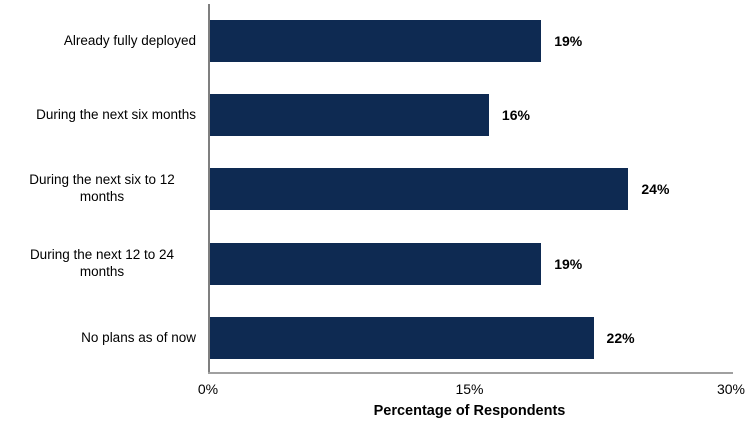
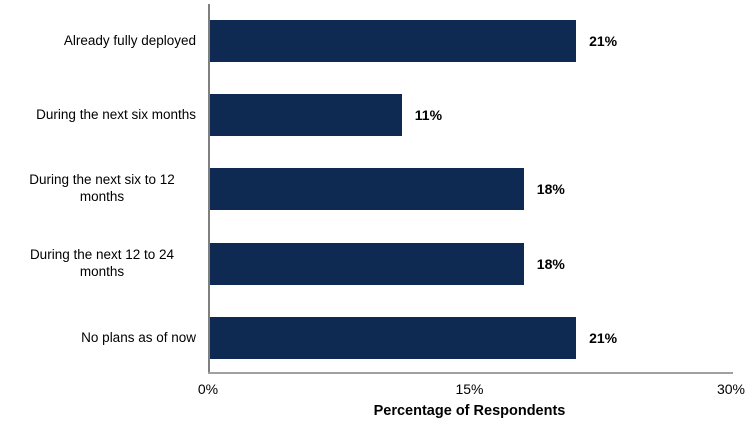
Already fully deployed: 19% -> 21%
During the next six months: 16% -> 11%
During the next six to 12 months: 24% -> 18%
During the next 12 to 24 months: 19% -> 18%
No plans as of now: 22% -> 21%
